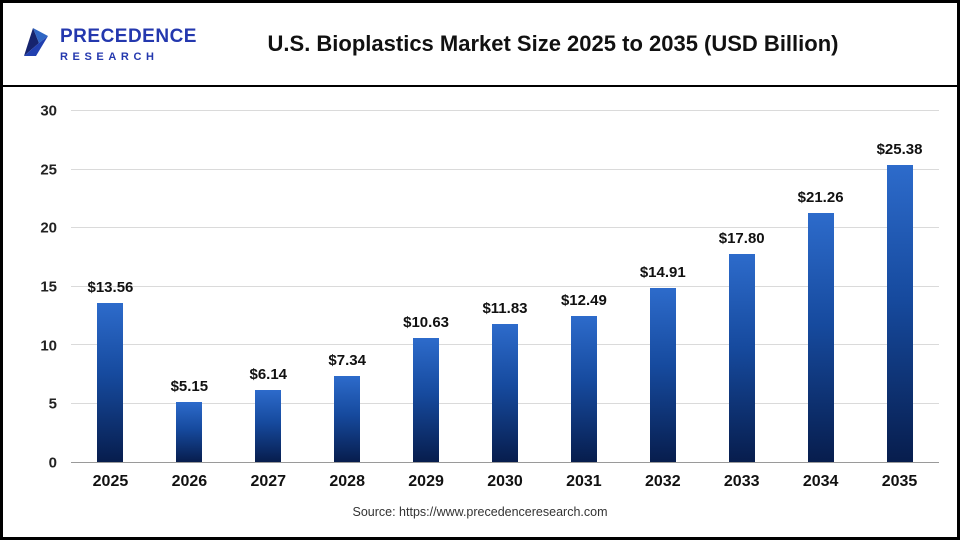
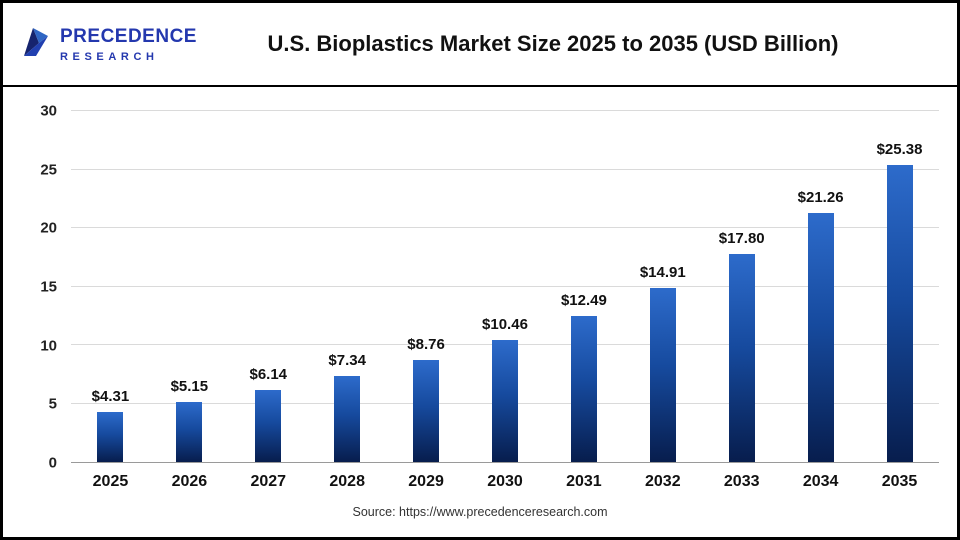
2025: $13.56 -> $4.31
2029: $10.63 -> $8.76
2030: $11.83 -> $10.46
